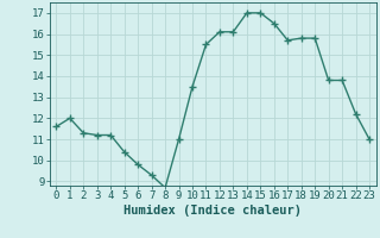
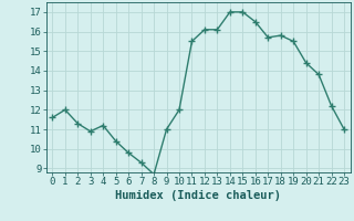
3: 11.2 -> 10.9
10: 13.5 -> 12.0
19: 15.8 -> 15.5
20: 13.8 -> 14.4
